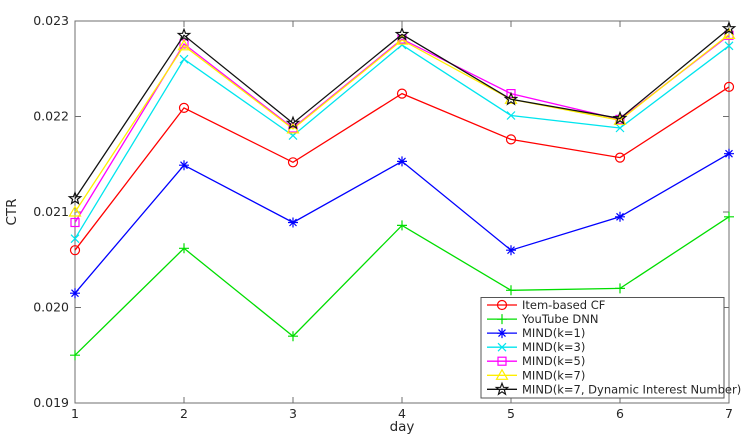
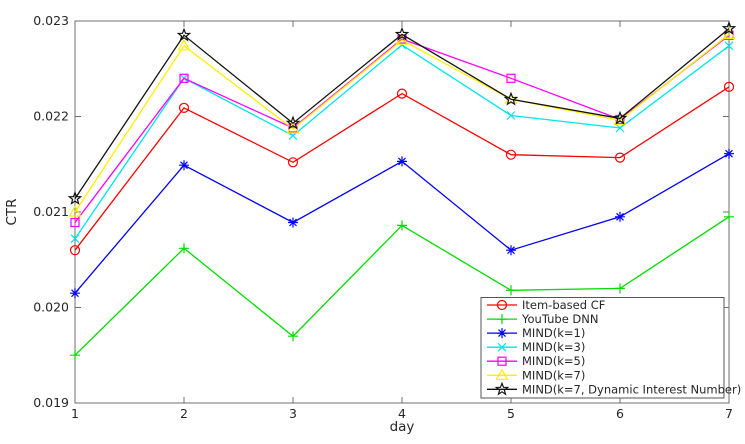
MIND(k=3)/2: 0.0226 -> 0.0224
MIND(k=5)/2: 0.0228 -> 0.0224
Item-based CF/5: 0.0218 -> 0.0216
MIND(k=5)/5: 0.0222 -> 0.0224
